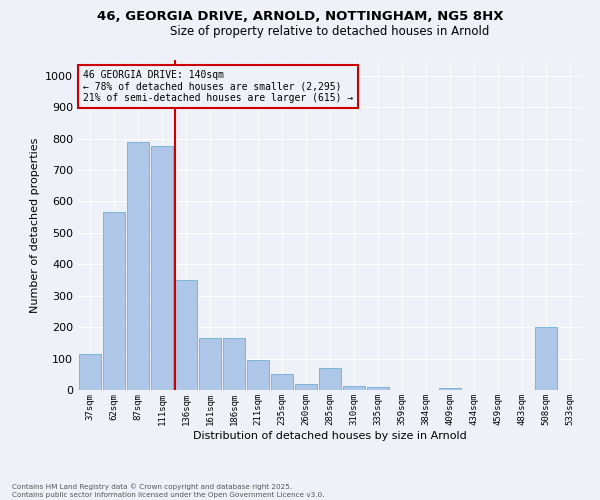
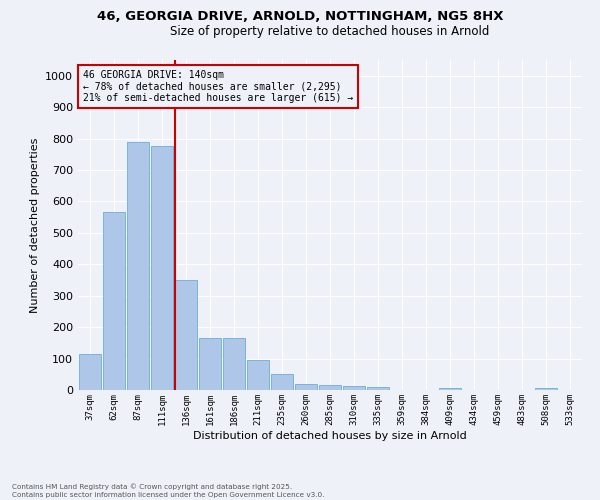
285sqm: 70 -> 17
508sqm: 200 -> 5
